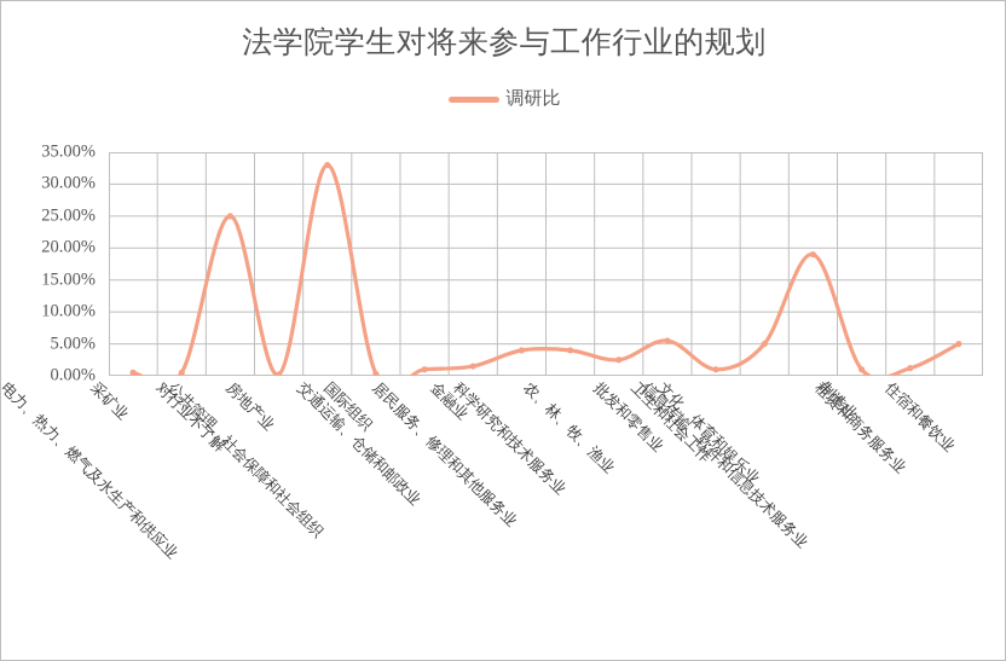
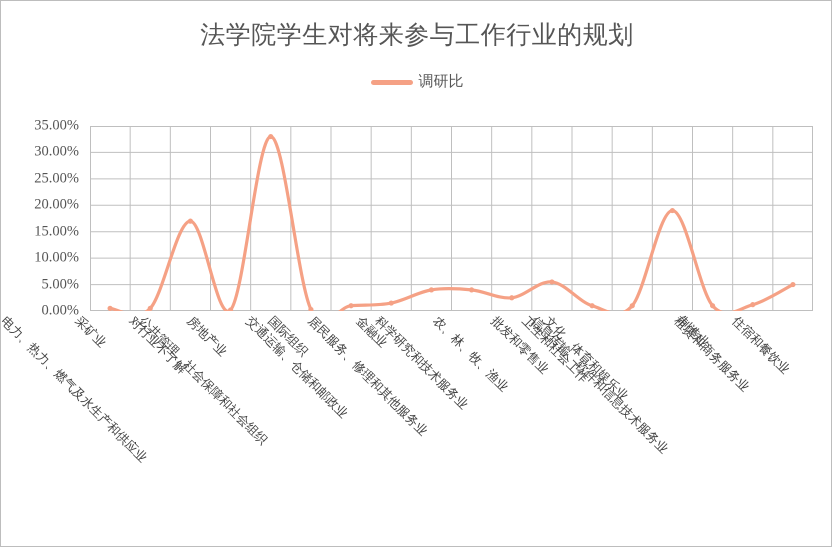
对行业不了解: 25% -> 17%
文化、体育和娱乐业: 5% -> 1%
